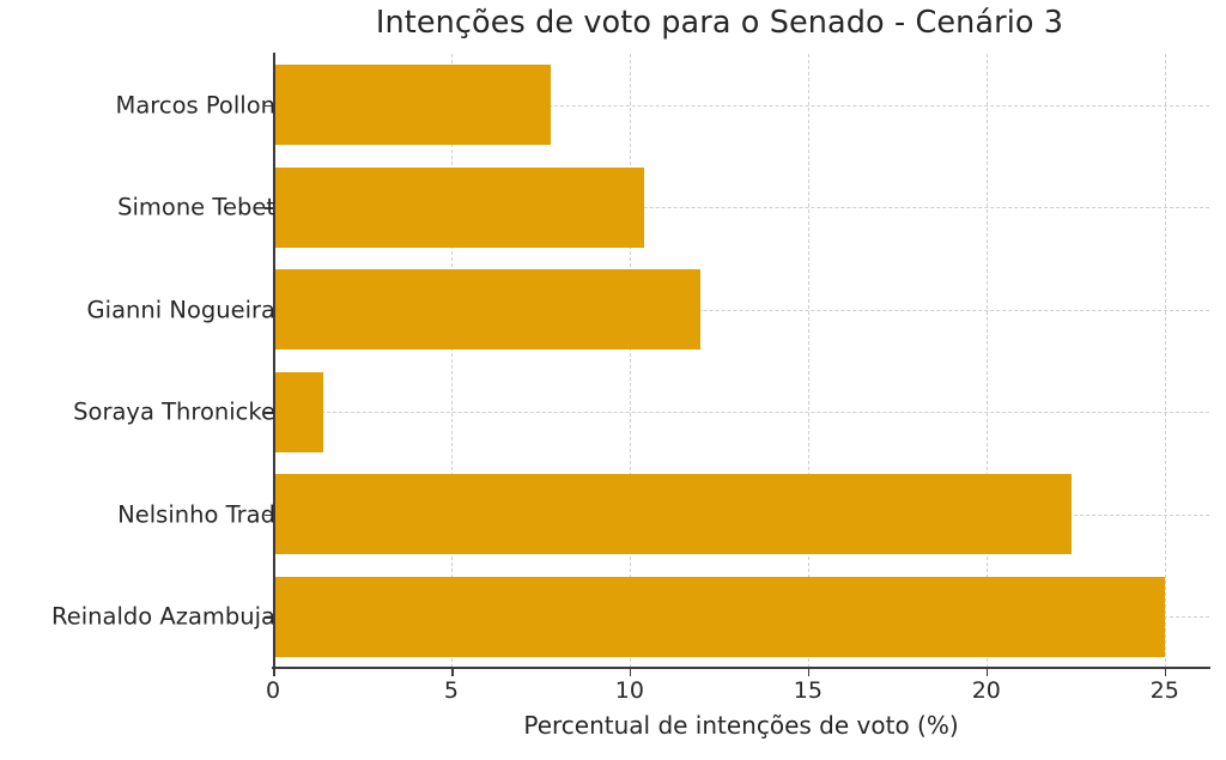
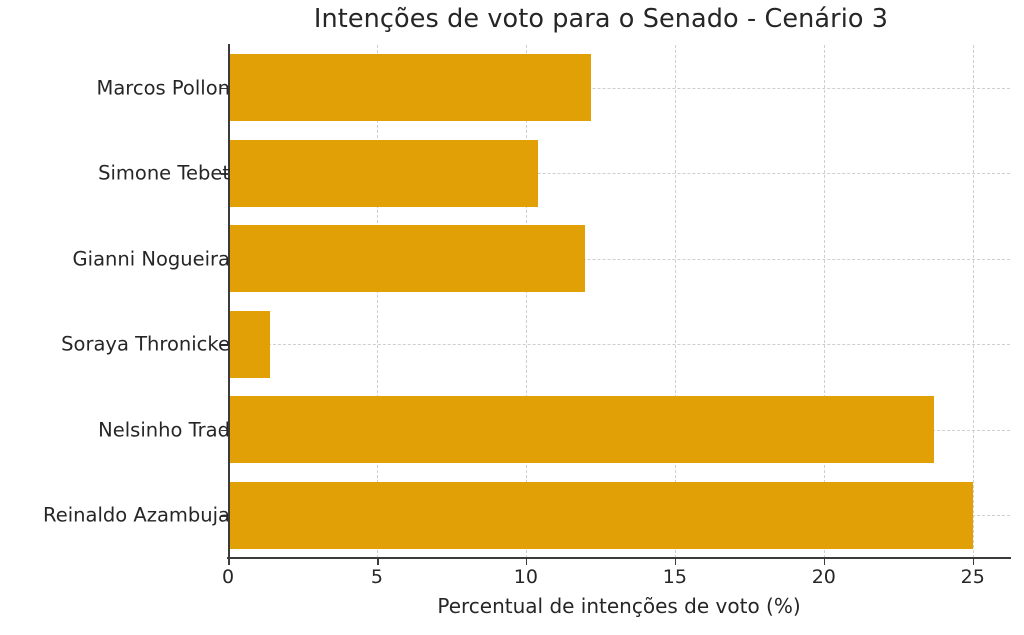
Marcos Pollon: 7.8 -> 12.2
Nelsinho Trad: 22.4 -> 23.7
